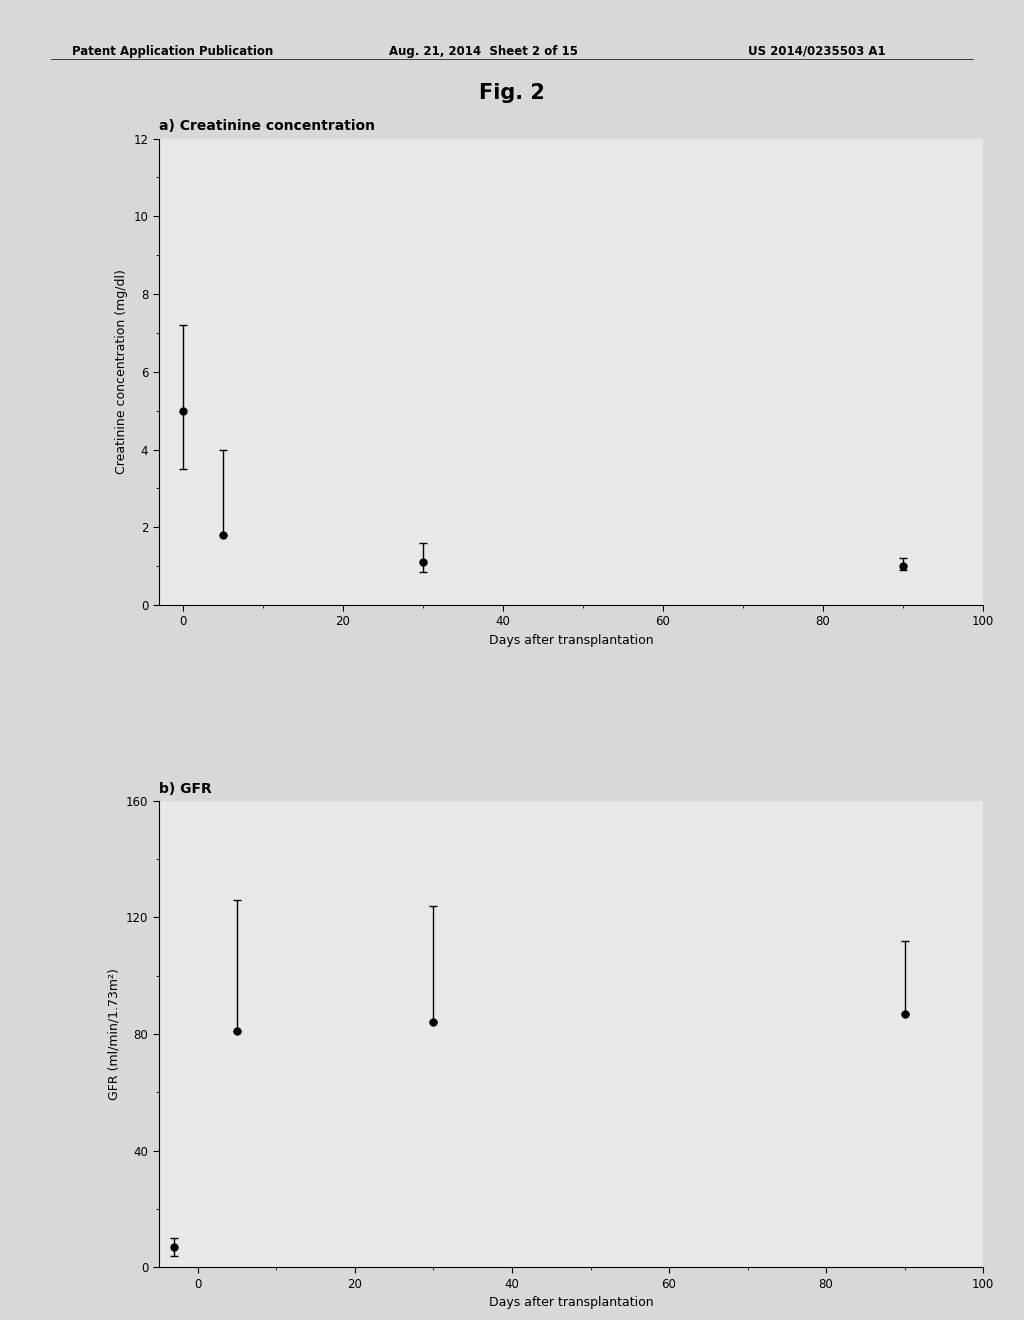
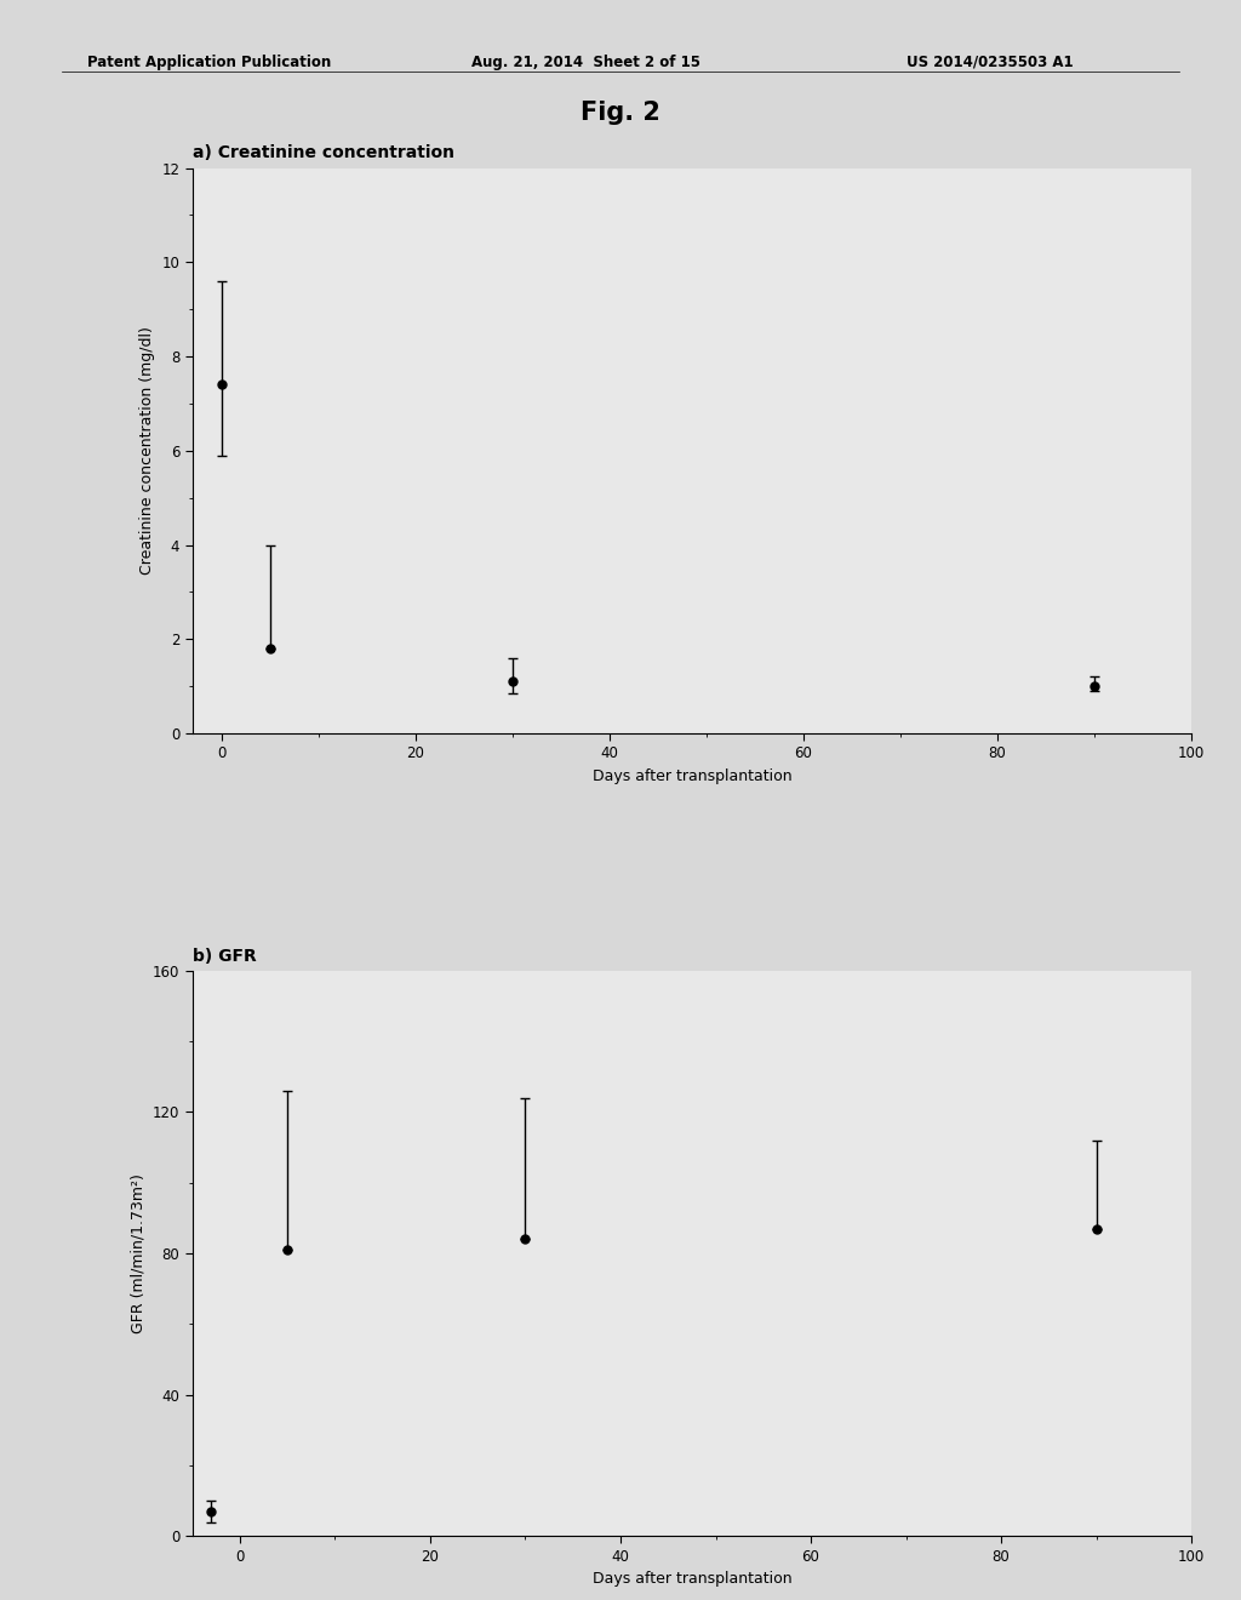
a) Creatinine concentration/0: 5.0 -> 7.4
